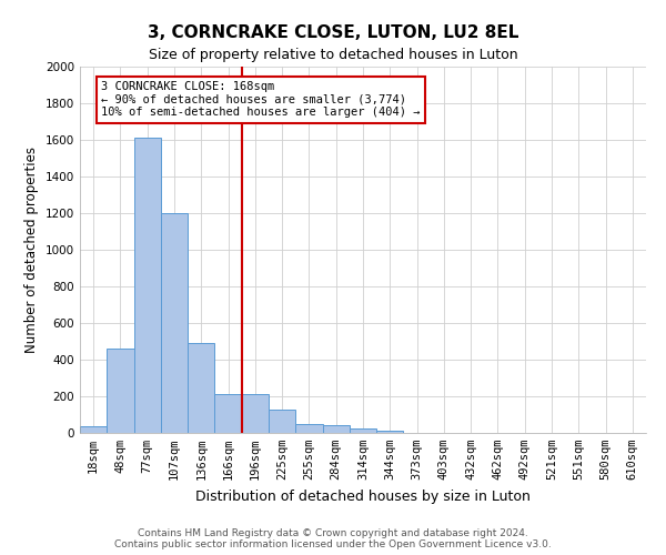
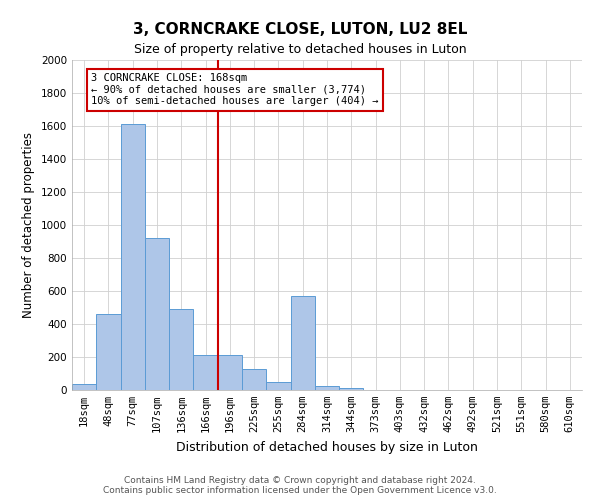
107sqm: 1200 -> 920
284sqm: 40 -> 570
